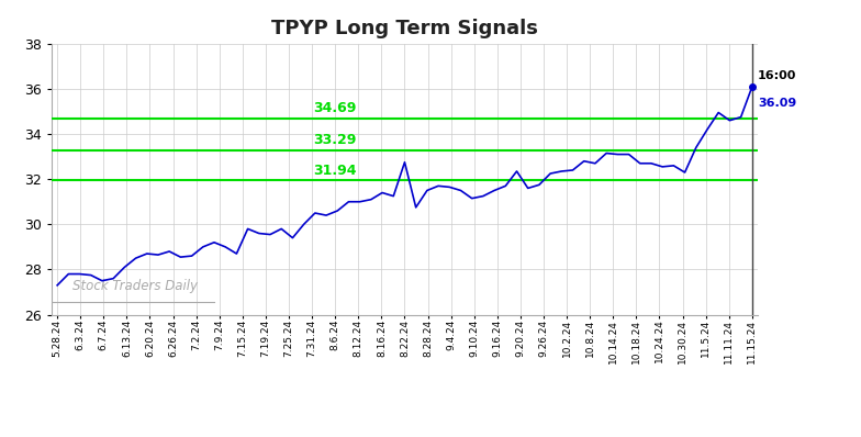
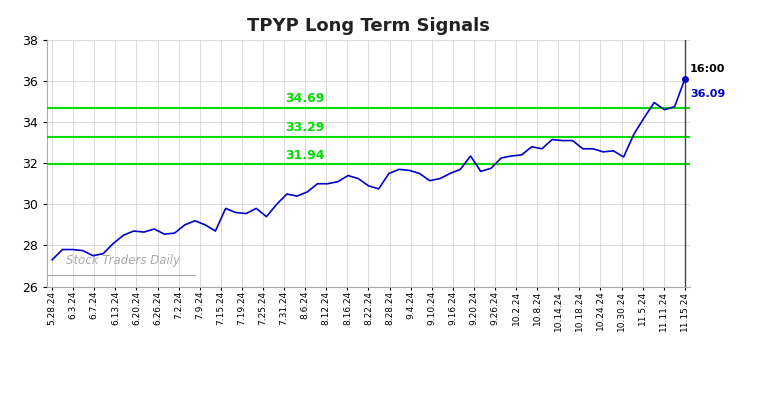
8.22.24: 32.75 -> 30.90
